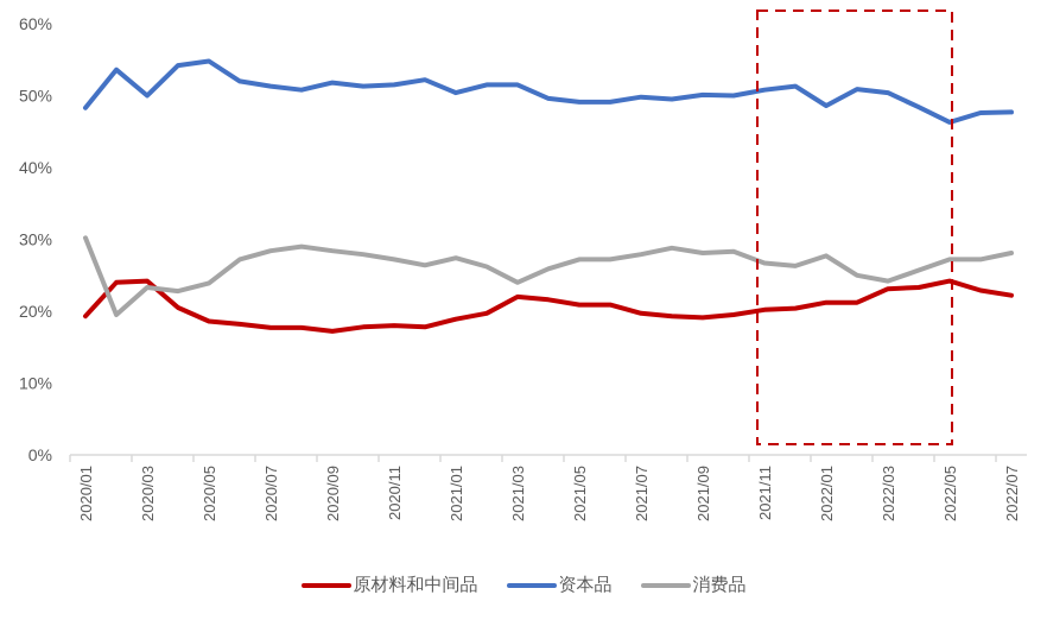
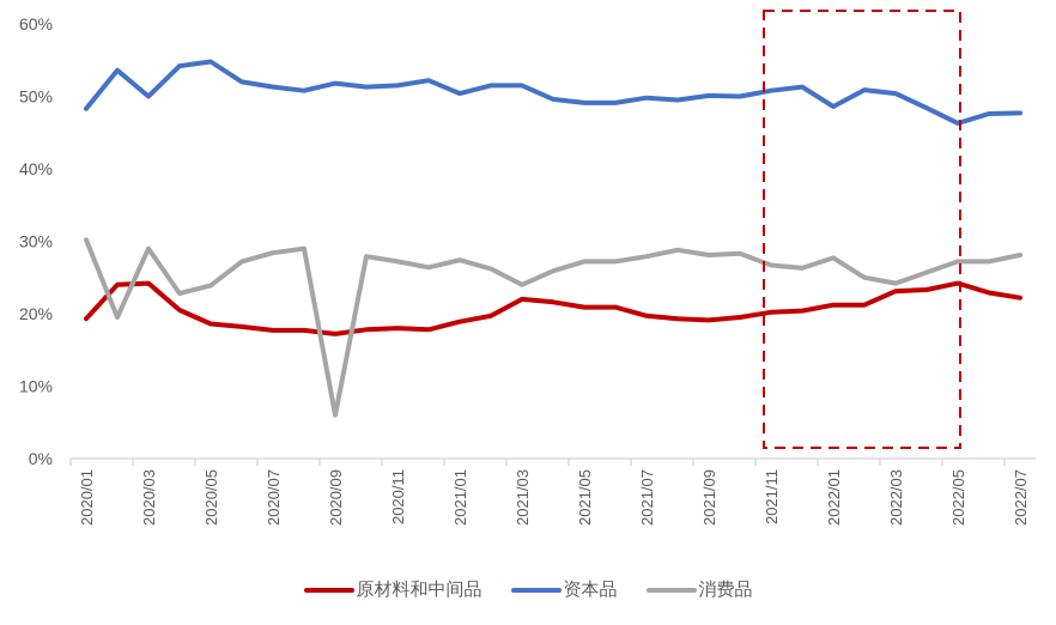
消费品/2020/03: 23% -> 29%
消费品/2020/09: 28% -> 6%
